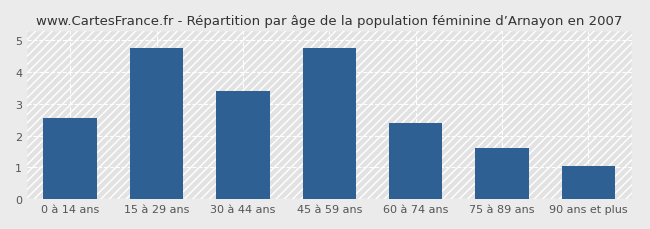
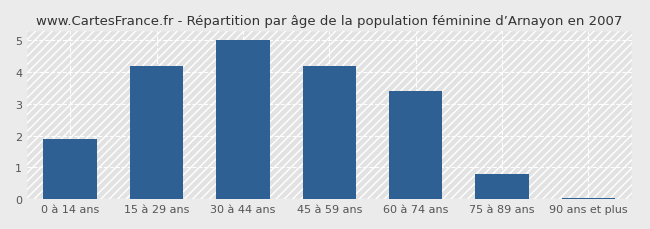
0 à 14 ans: 2.55 -> 1.90
15 à 29 ans: 4.75 -> 4.20
30 à 44 ans: 3.40 -> 5.00
45 à 59 ans: 4.75 -> 4.20
60 à 74 ans: 2.40 -> 3.40
75 à 89 ans: 1.60 -> 0.80
90 ans et plus: 1.05 -> 0.04
